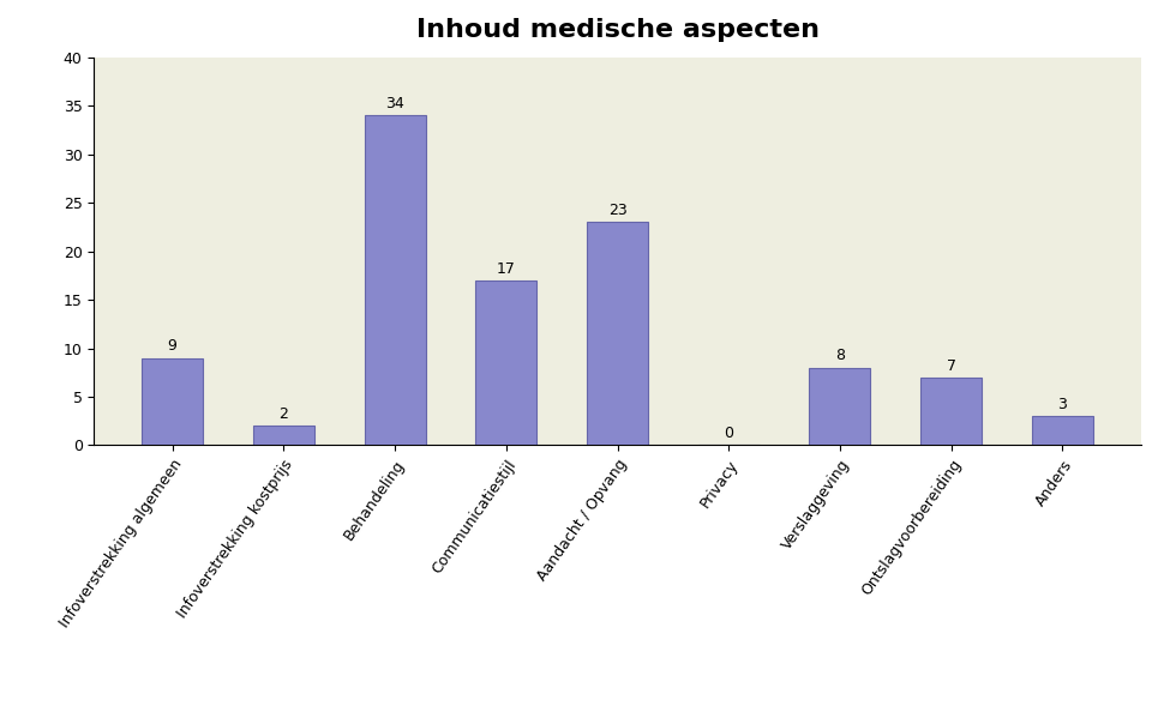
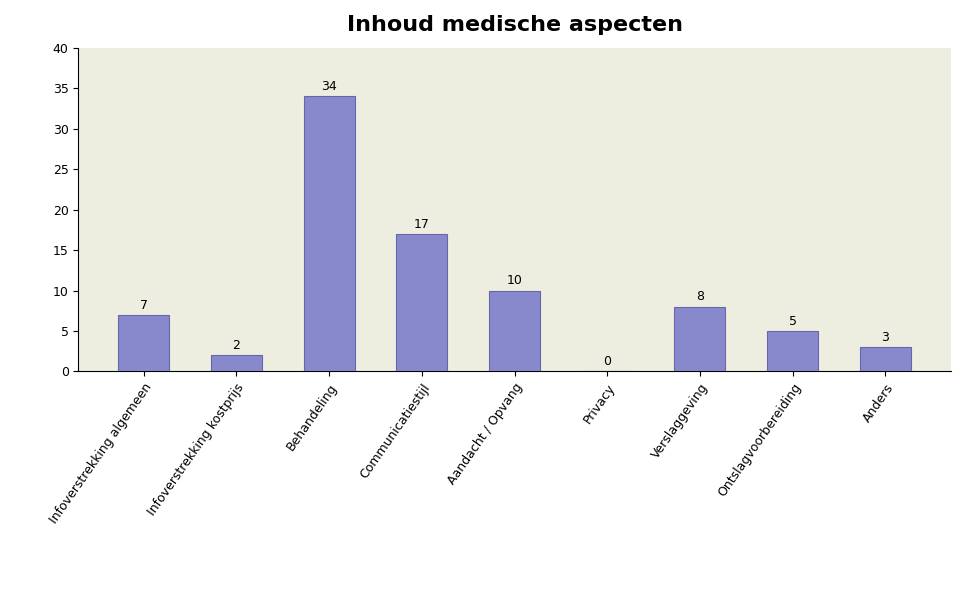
Infoverstrekking algemeen: 9 -> 7
Aandacht / Opvang: 23 -> 10
Ontslagvoorbereiding: 7 -> 5
